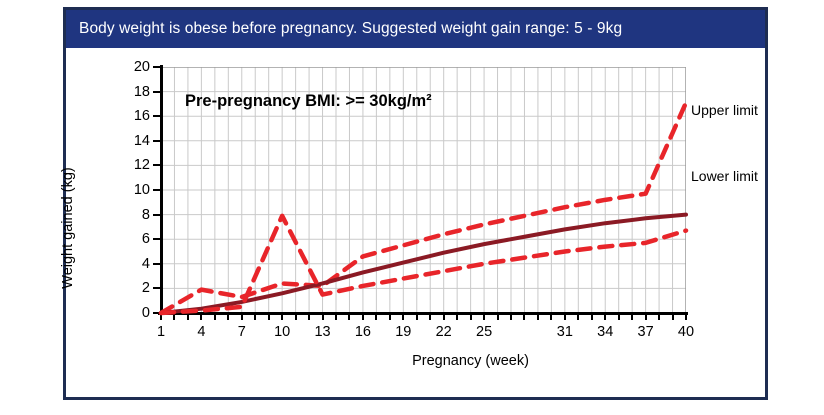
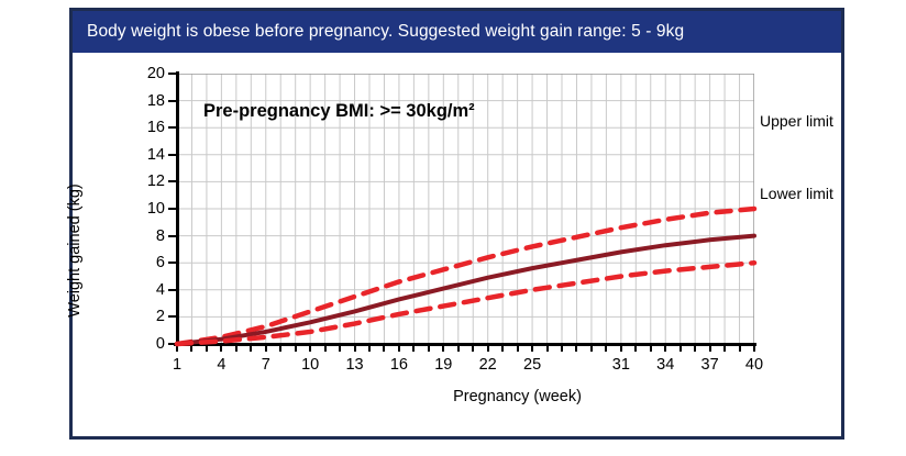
Upper limit/4: 1.9 -> 0.5
Lower limit/10: 7.9 -> 0.9
Upper limit/13: 2.2 -> 3.5
Upper limit/40: 17.1 -> 10.0
Lower limit/40: 6.7 -> 6.0
